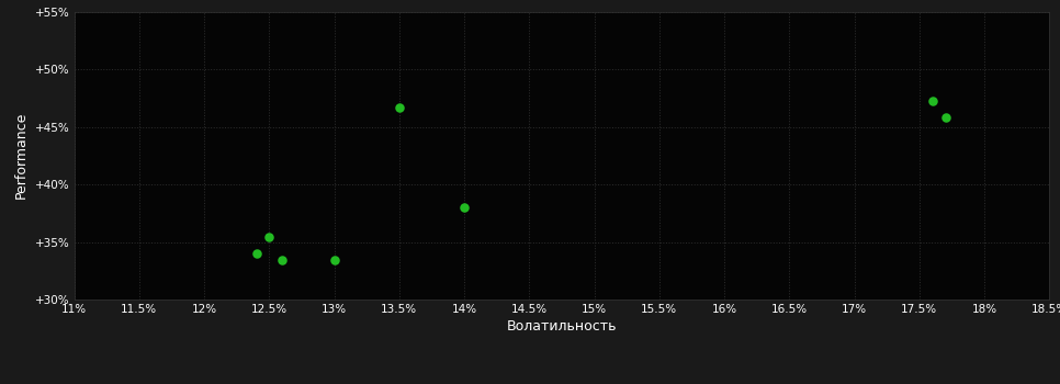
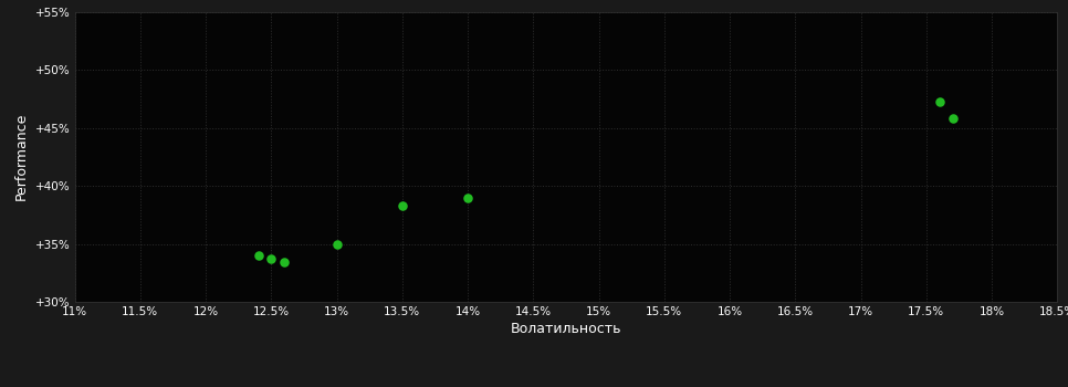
12.5%: 35.4% -> 33.7%
13%: 33.4% -> 35.0%
13.5%: 46.7% -> 38.3%
14%: 38.0% -> 39.0%
